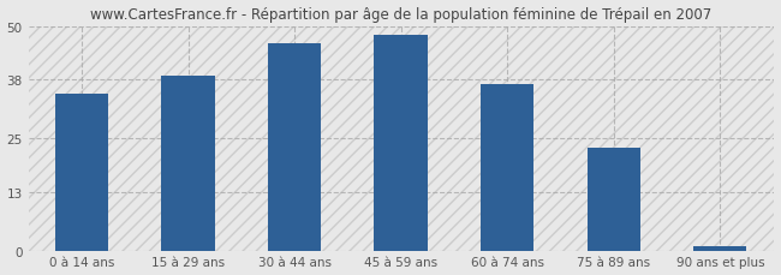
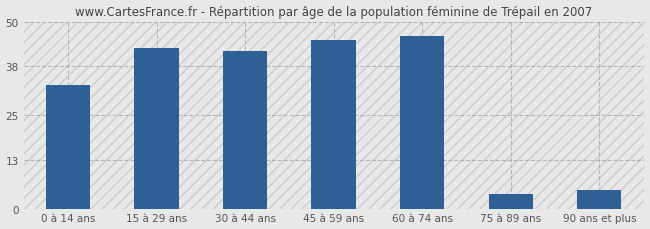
0 à 14 ans: 35 -> 33
15 à 29 ans: 39 -> 43
30 à 44 ans: 46 -> 42
45 à 59 ans: 48 -> 45
60 à 74 ans: 37 -> 46
75 à 89 ans: 23 -> 4
90 ans et plus: 1 -> 5
